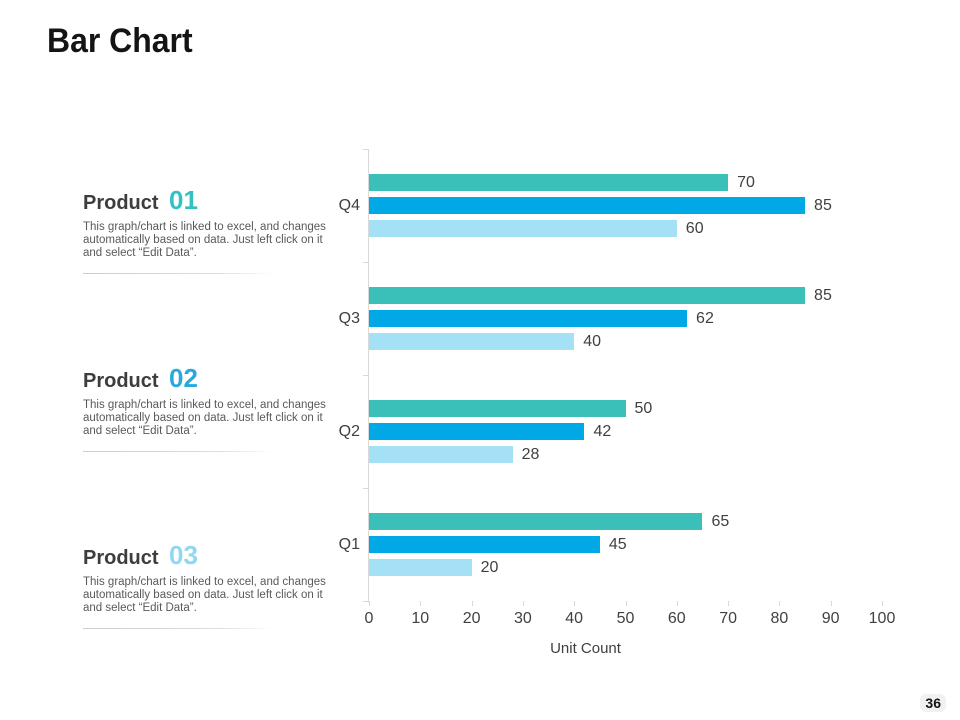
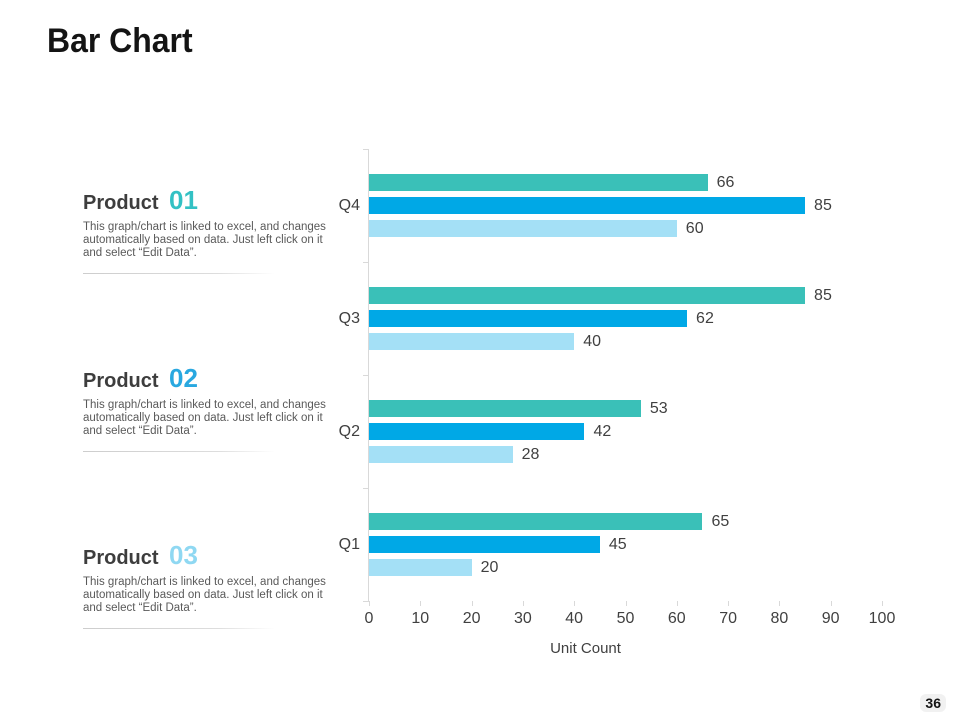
Product 01/Q4: 70 -> 66
Product 01/Q2: 50 -> 53
